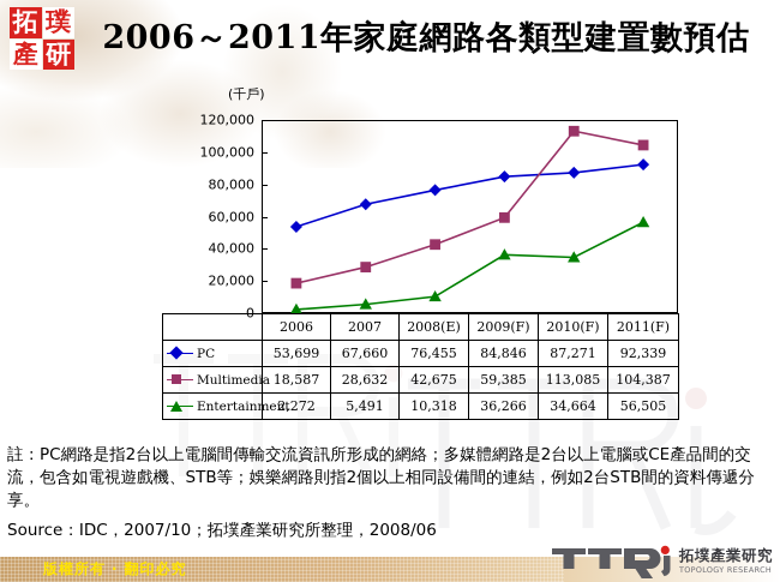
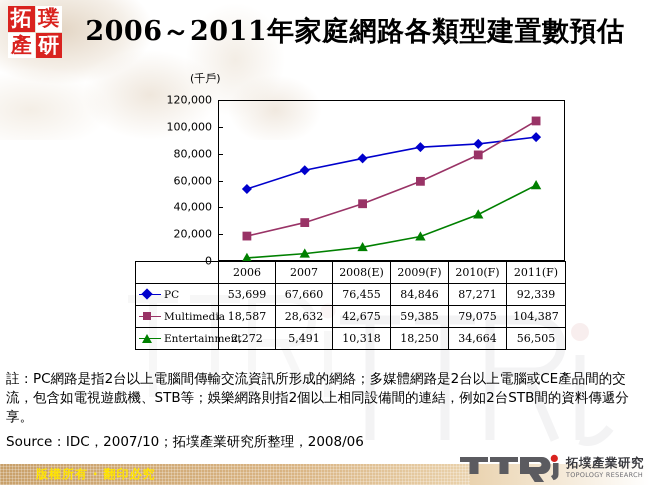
Entertainment/2009(F): 36,266 -> 18,250
Multimedia/2010(F): 113,085 -> 79,075
